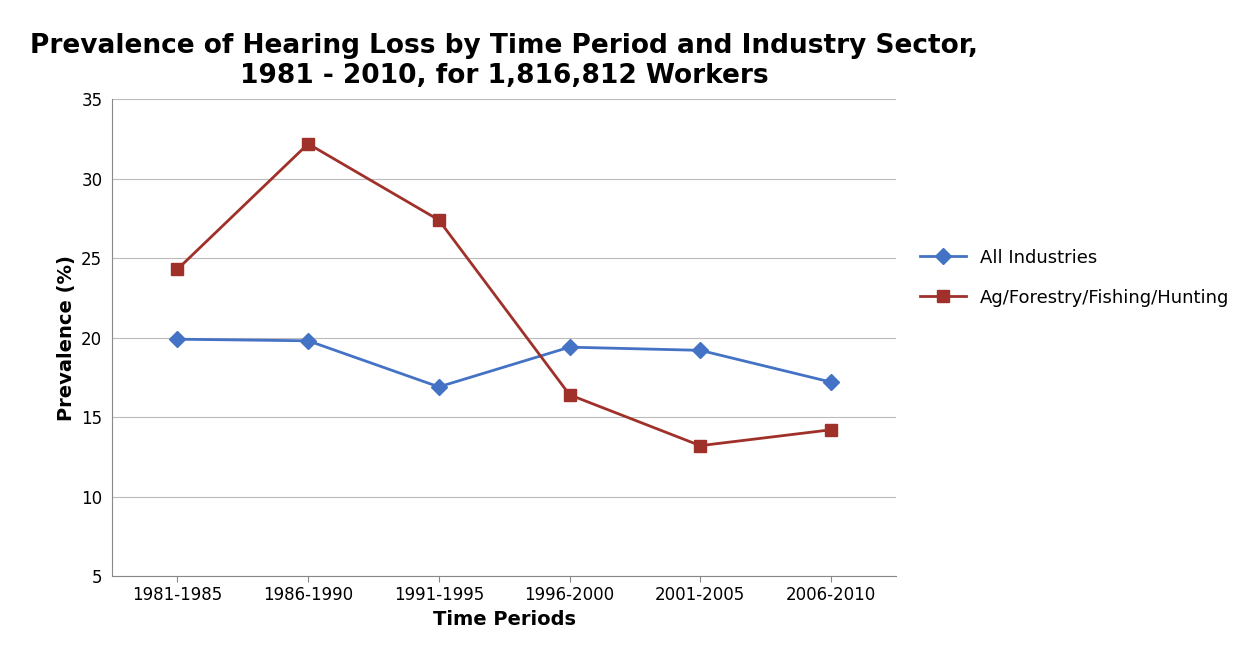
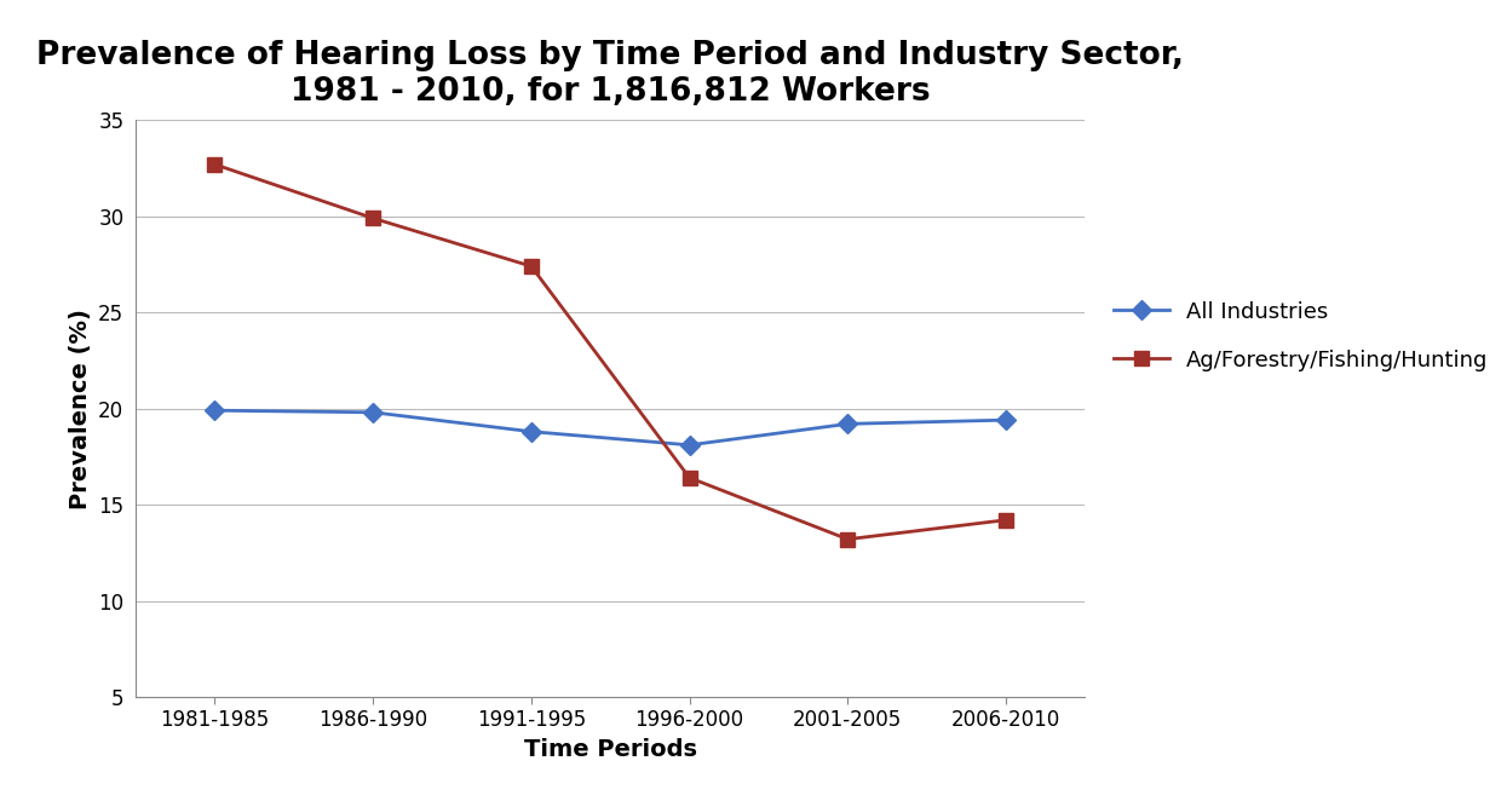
Ag/Forestry/Fishing/Hunting/1981-1985: 24.3 -> 32.7
Ag/Forestry/Fishing/Hunting/1986-1990: 32.2 -> 29.9
All Industries/1991-1995: 16.9 -> 18.8
All Industries/1996-2000: 19.4 -> 18.1
All Industries/2006-2010: 17.2 -> 19.4
